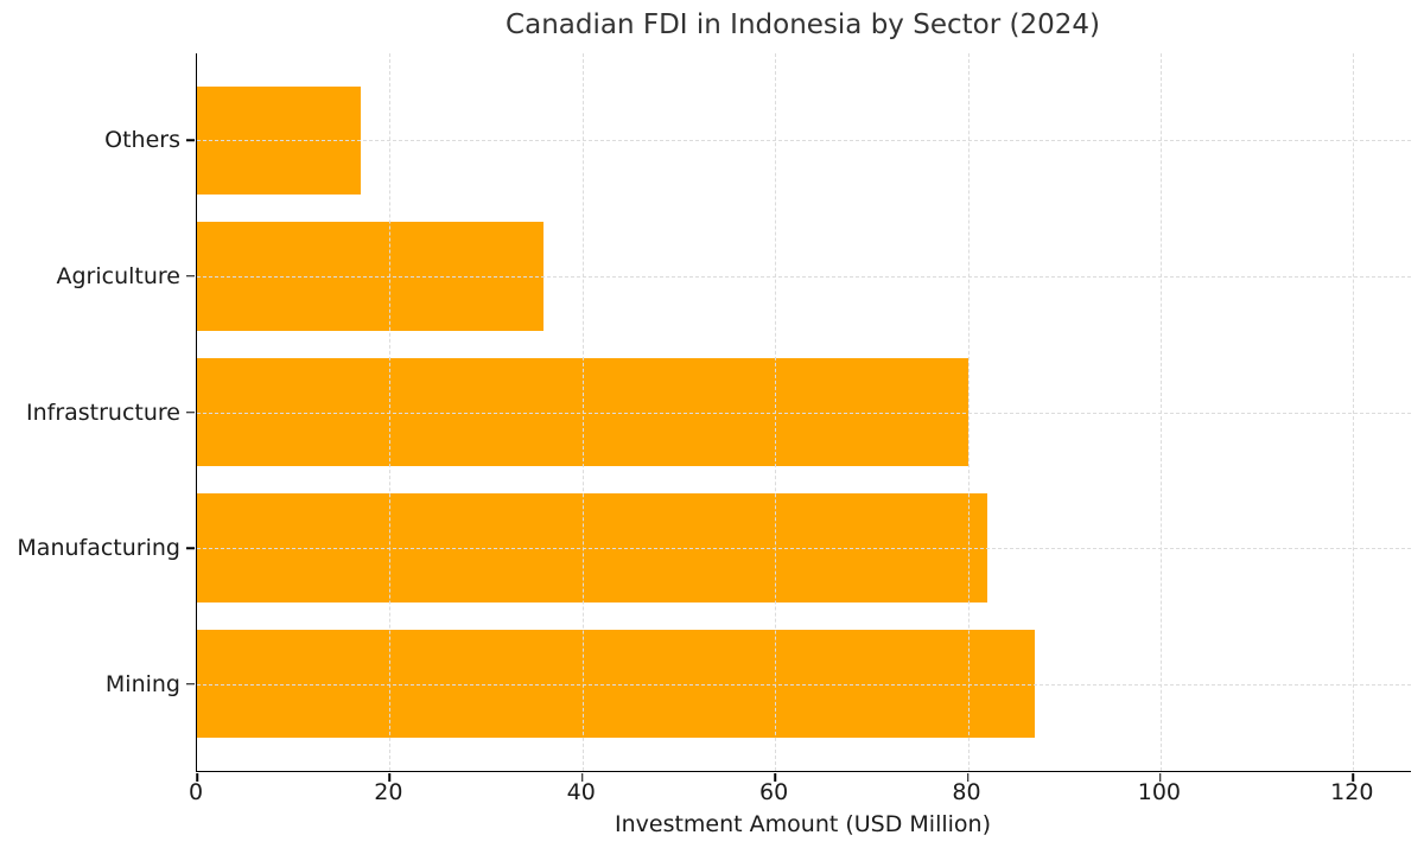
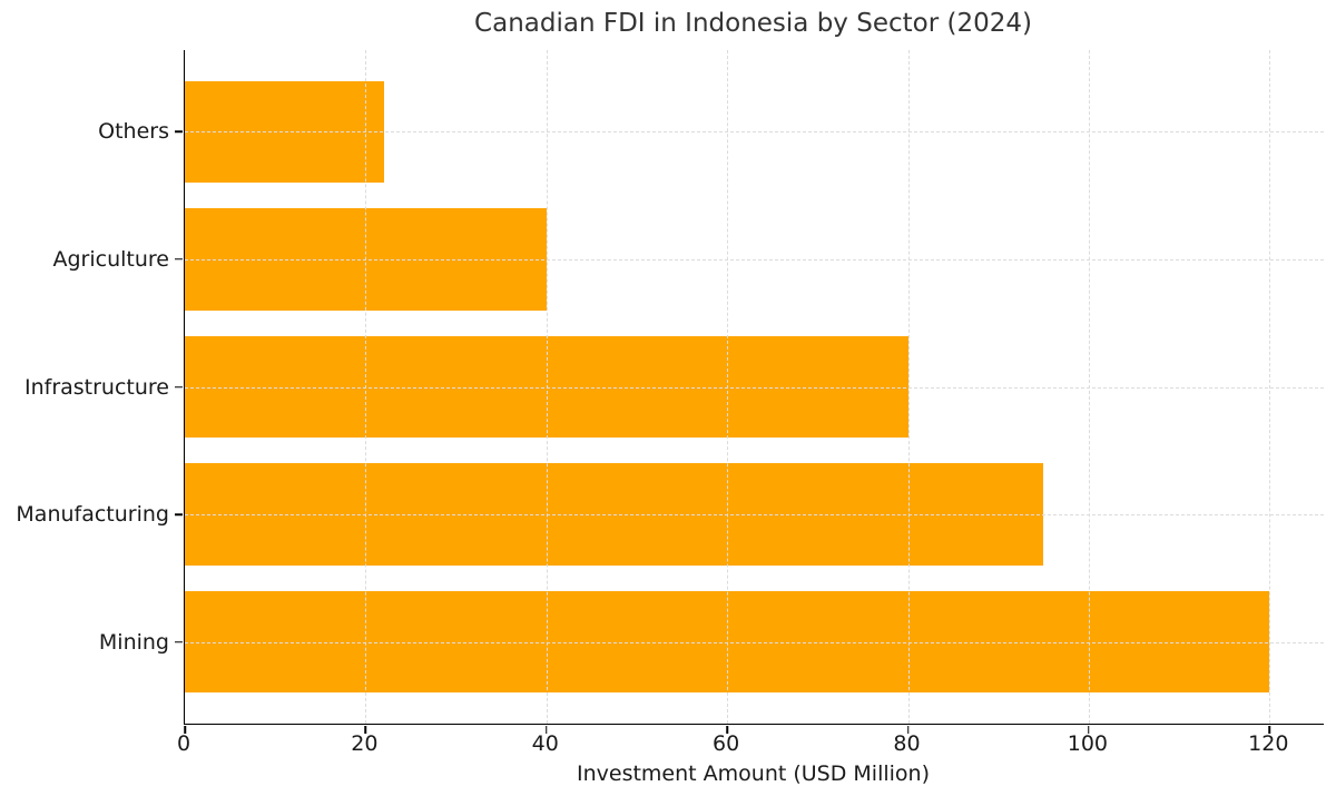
Others: 17 -> 22
Agriculture: 36 -> 40
Manufacturing: 82 -> 95
Mining: 87 -> 120
